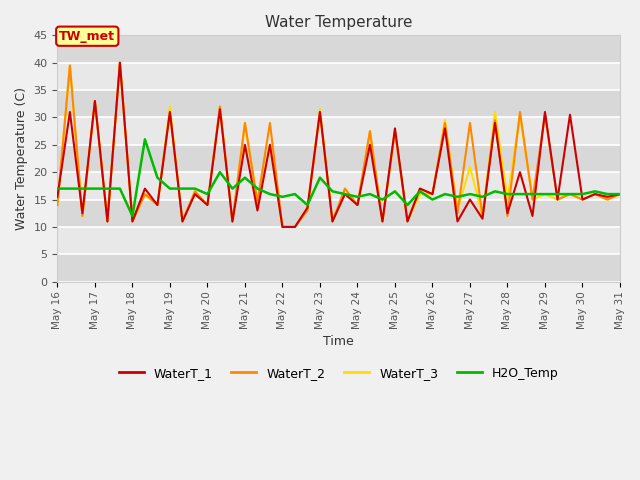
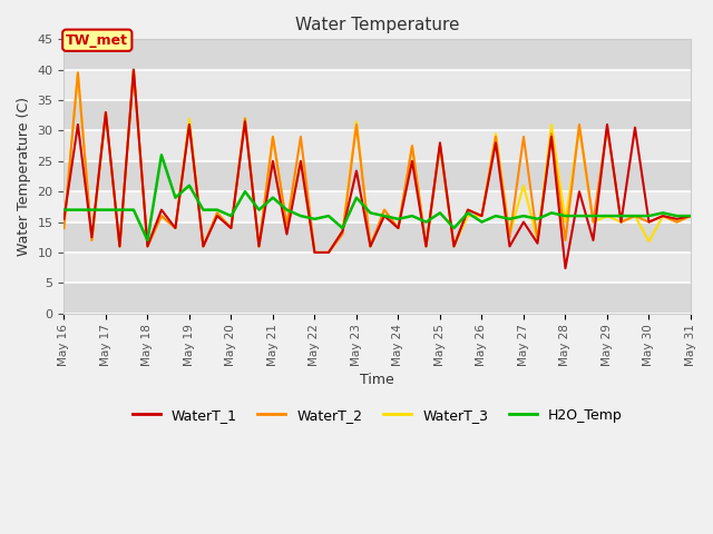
H2O_Temp/May 19: 17.0 -> 21.0
WaterT_1/May 23: 31.0 -> 23.4
WaterT_1/May 28: 12.5 -> 7.4
WaterT_3/May 30: 15.0 -> 11.8
